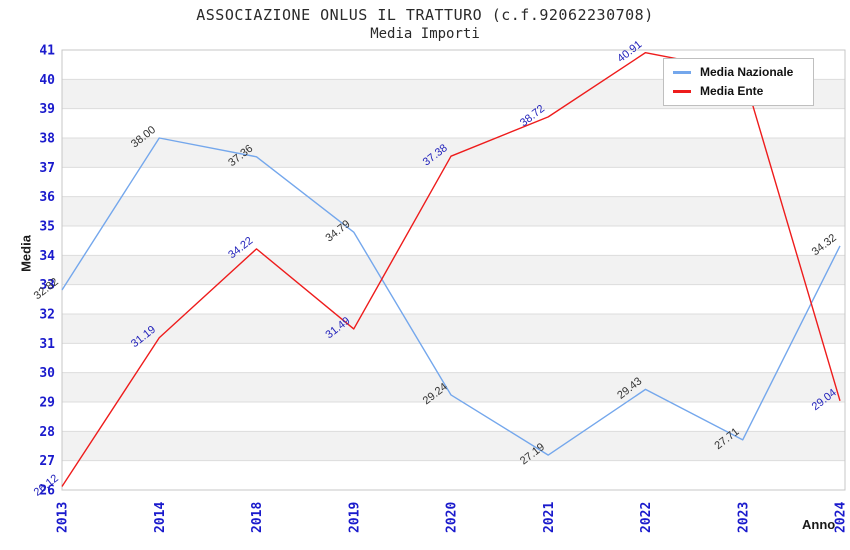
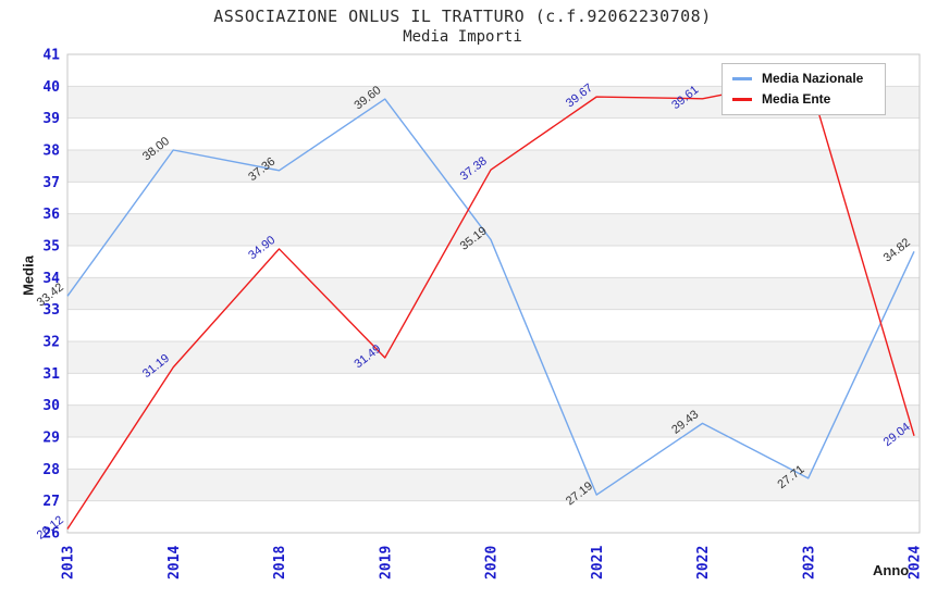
Media Nazionale/2013: 32.82 -> 33.42
Media Ente/2018: 34.22 -> 34.90
Media Nazionale/2019: 34.79 -> 39.60
Media Nazionale/2020: 29.24 -> 35.19
Media Ente/2021: 38.72 -> 39.67
Media Ente/2022: 40.91 -> 39.61
Media Nazionale/2024: 34.32 -> 34.82
